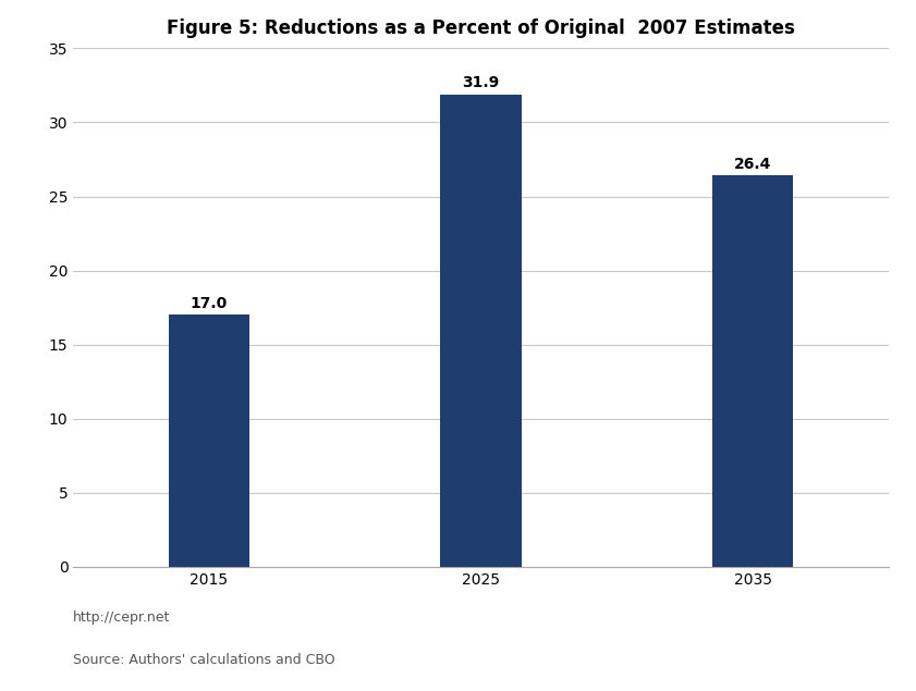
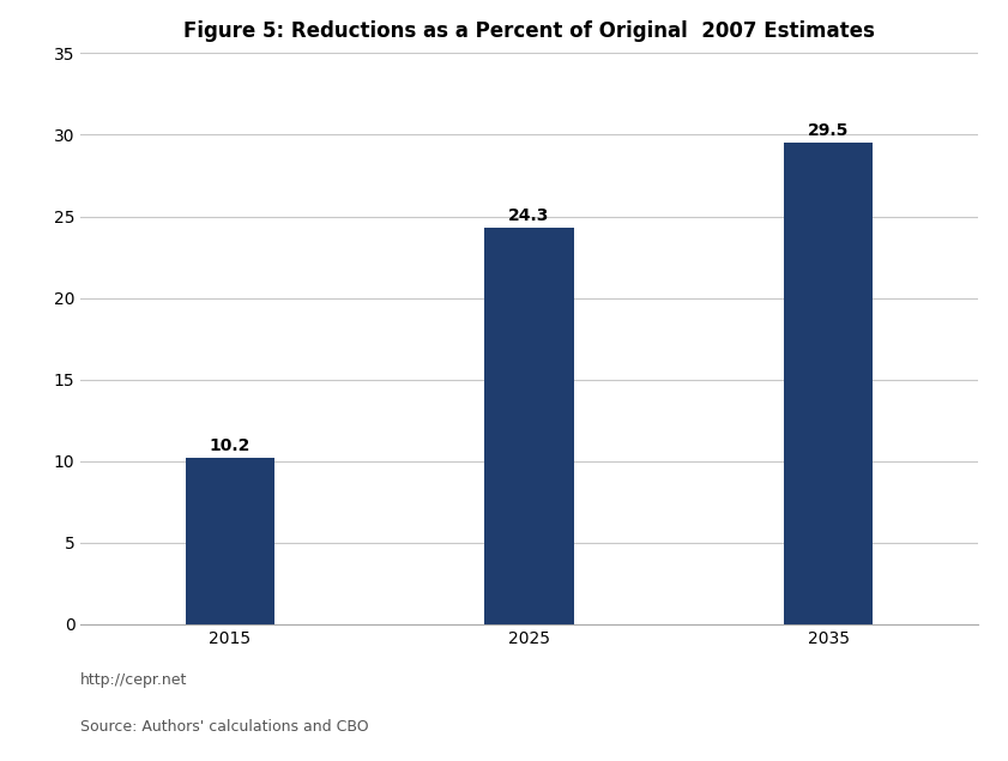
2015: 17.0 -> 10.2
2025: 31.9 -> 24.3
2035: 26.4 -> 29.5
